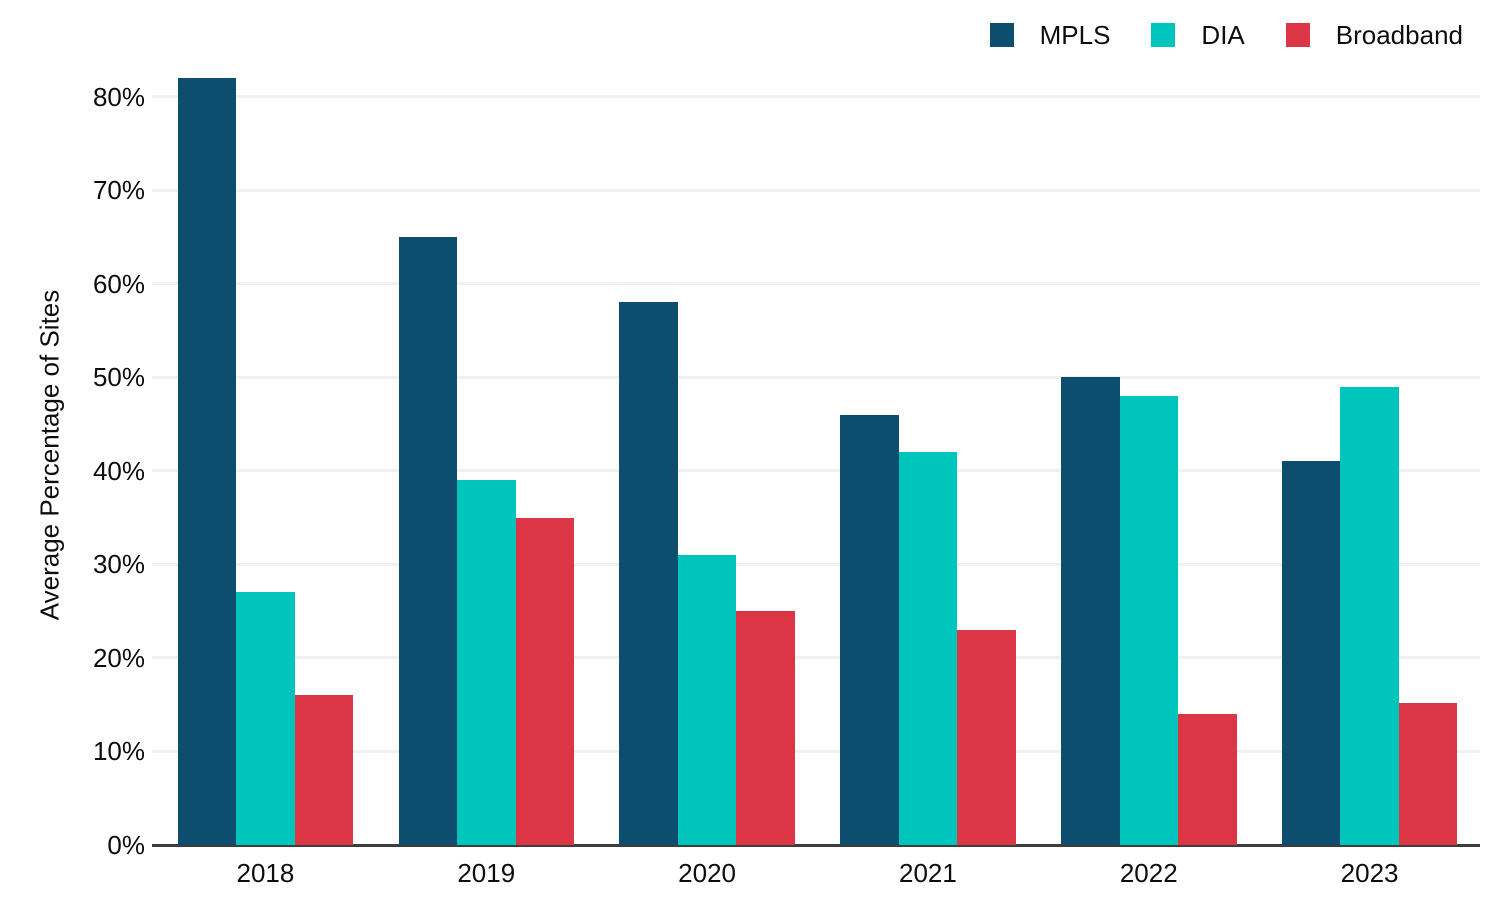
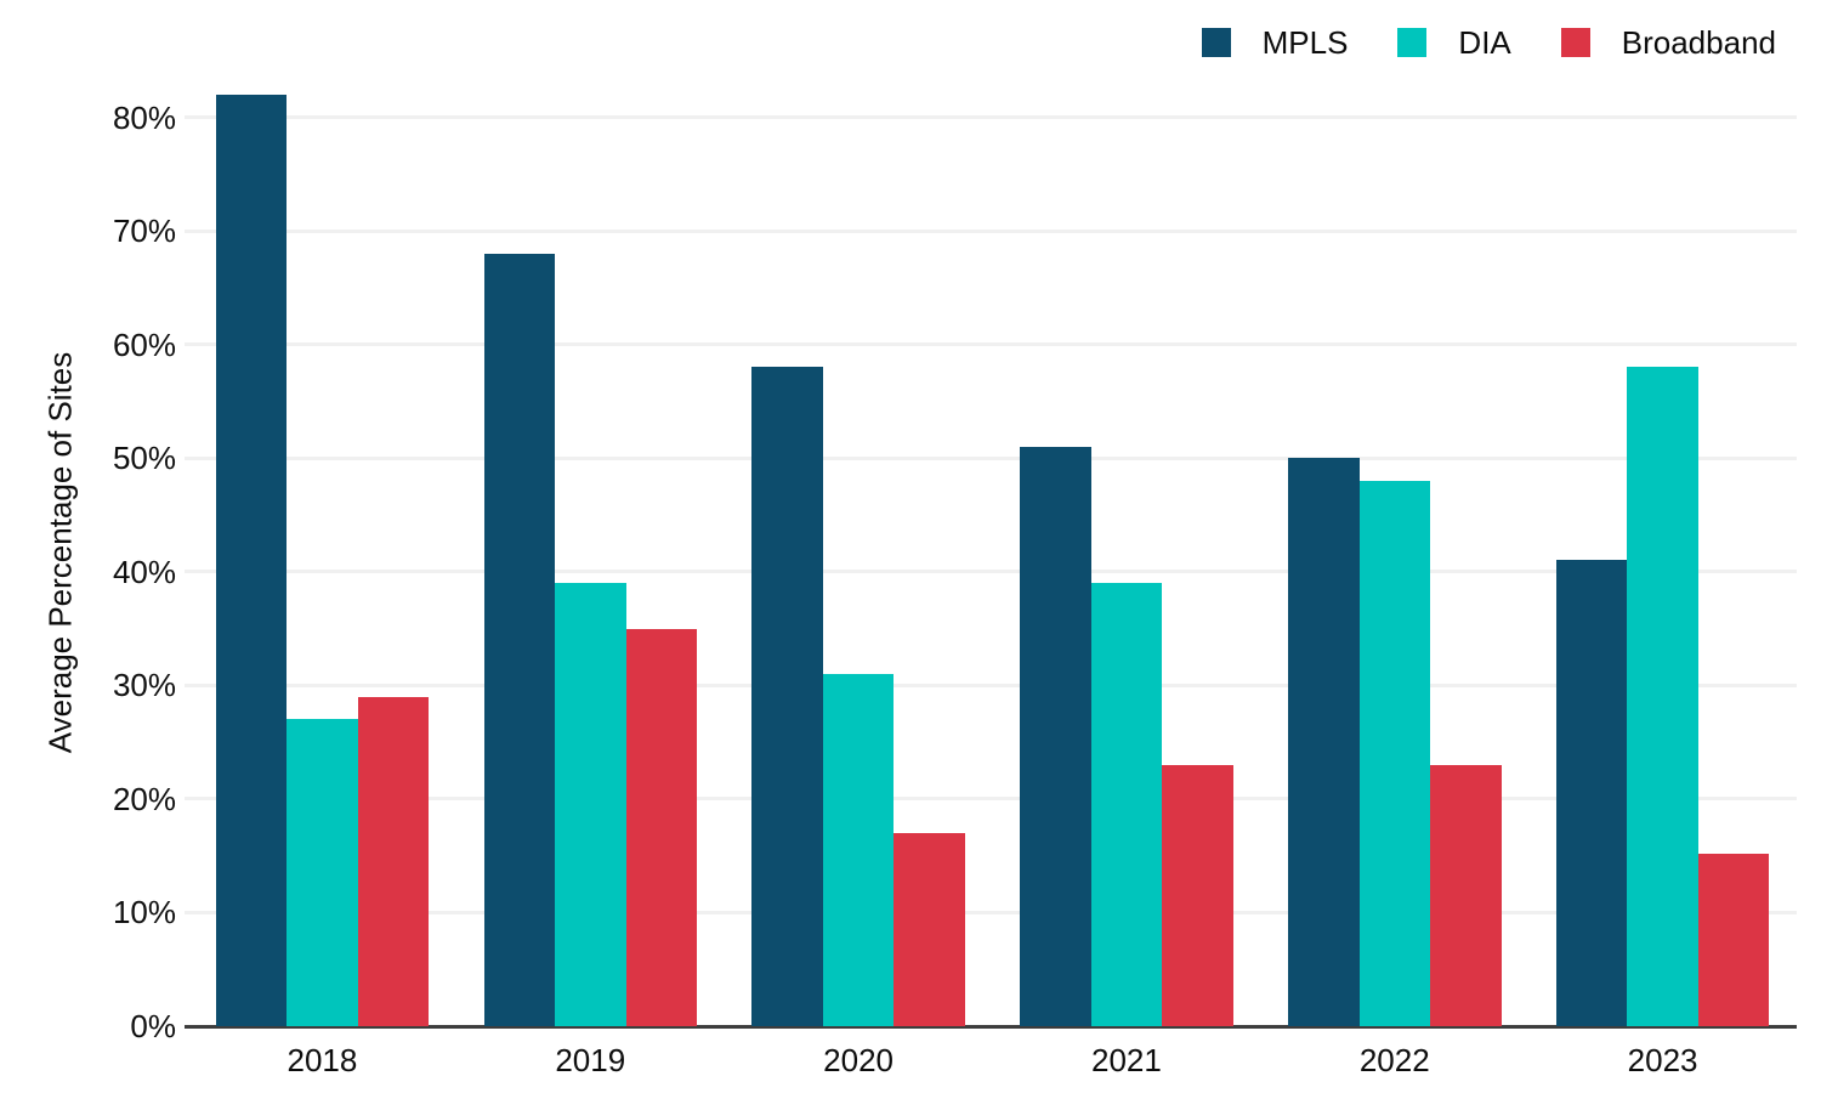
Broadband/2018: 16% -> 29%
MPLS/2019: 65% -> 68%
Broadband/2020: 25% -> 17%
MPLS/2021: 46% -> 51%
DIA/2021: 42% -> 39%
Broadband/2022: 14% -> 23%
DIA/2023: 49% -> 58%
